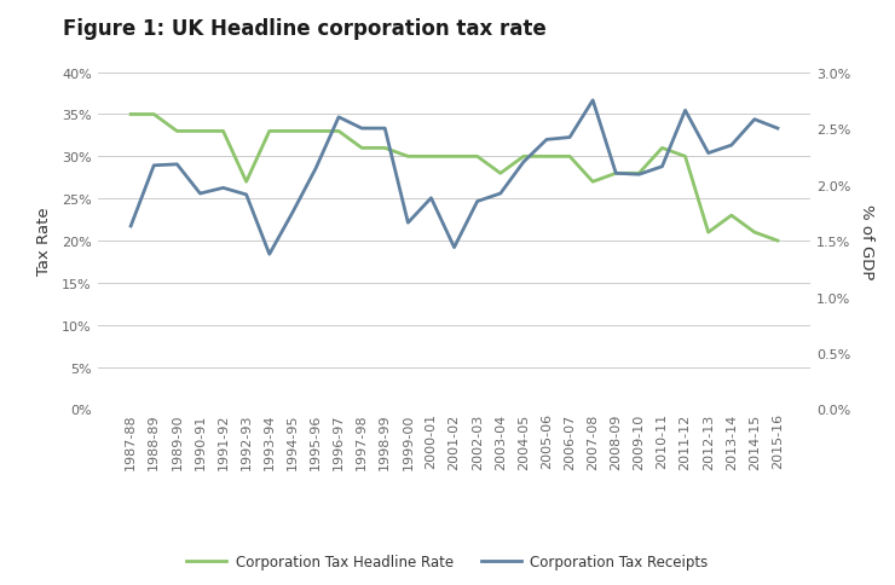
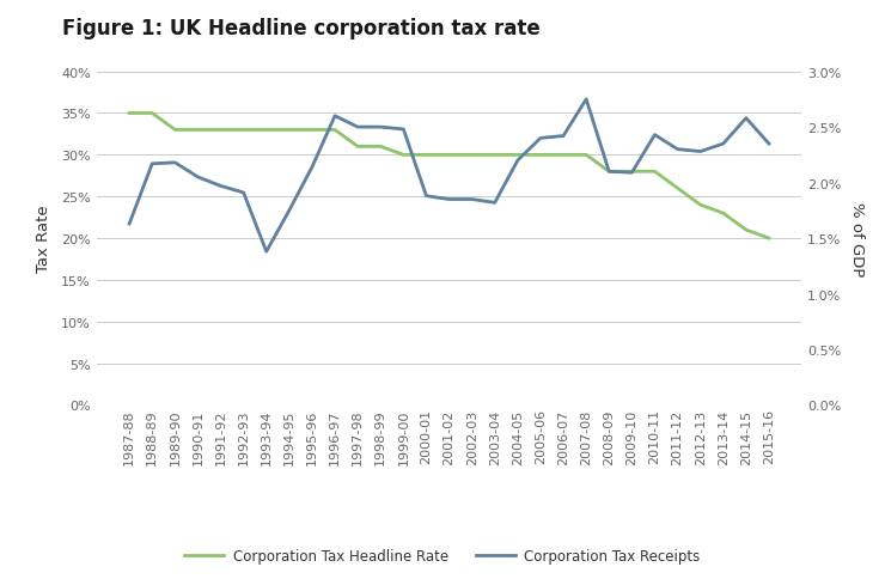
Corporation Tax Receipts/1990-91: 1.92% -> 2.05%
Corporation Tax Headline Rate/1992-93: 27% -> 33%
Corporation Tax Receipts/1999-00: 1.66% -> 2.48%
Corporation Tax Receipts/2001-02: 1.44% -> 1.85%
Corporation Tax Headline Rate/2003-04: 28% -> 30%
Corporation Tax Receipts/2003-04: 1.92% -> 1.82%
Corporation Tax Headline Rate/2007-08: 27% -> 30%
Corporation Tax Headline Rate/2010-11: 31% -> 28%
Corporation Tax Receipts/2010-11: 2.16% -> 2.43%
Corporation Tax Headline Rate/2011-12: 30% -> 26%
Corporation Tax Receipts/2011-12: 2.66% -> 2.30%
Corporation Tax Headline Rate/2012-13: 21% -> 24%
Corporation Tax Receipts/2015-16: 2.50% -> 2.35%
